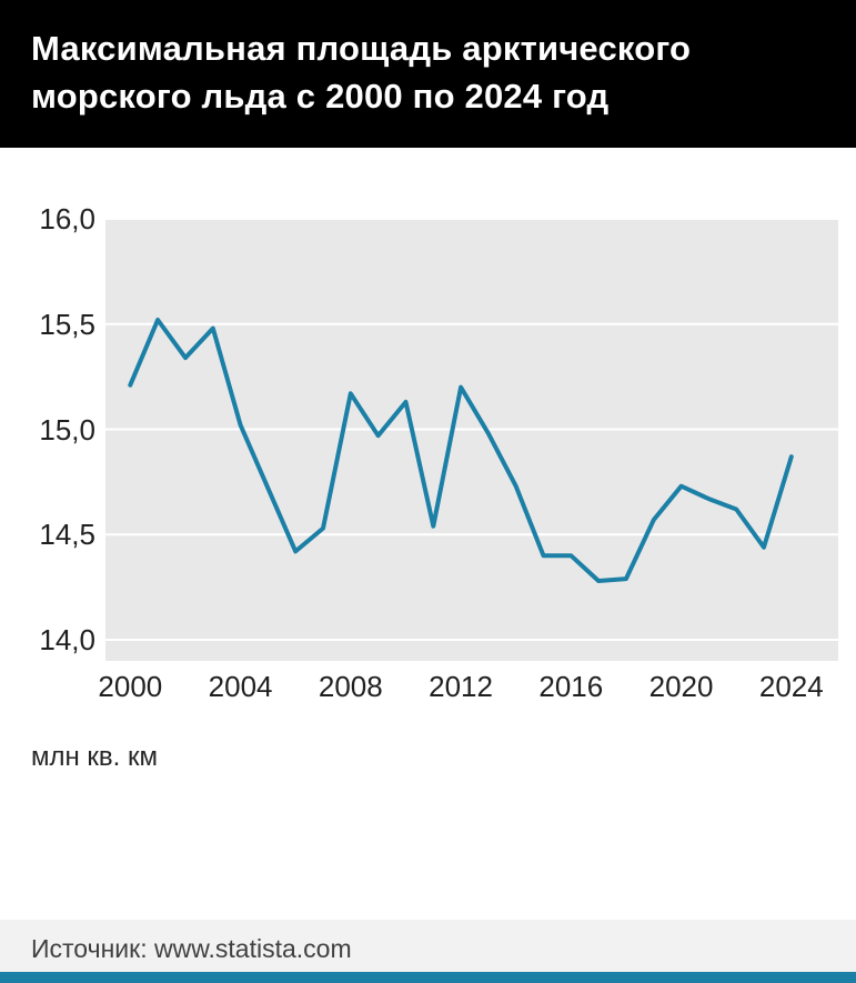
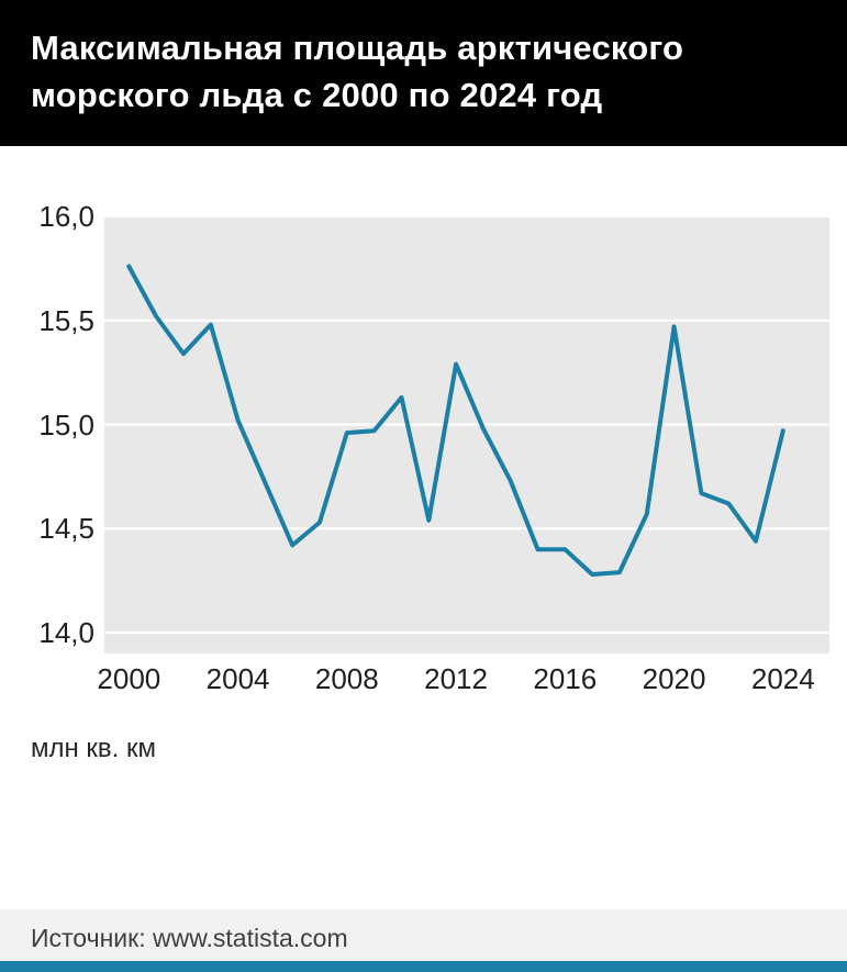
2000: 15,21 -> 15,76
2008: 15,17 -> 14,96
2012: 15,20 -> 15,29
2020: 14,73 -> 15,47
2024: 14,87 -> 14,97
